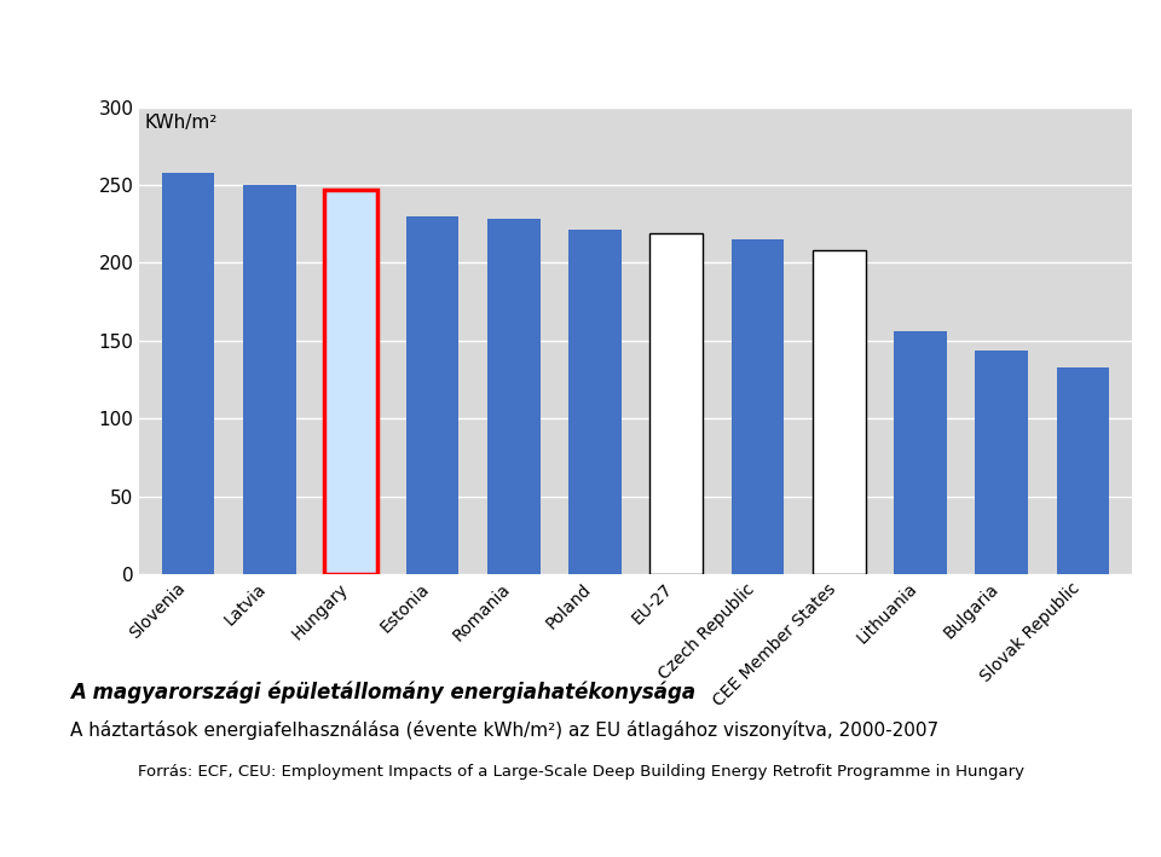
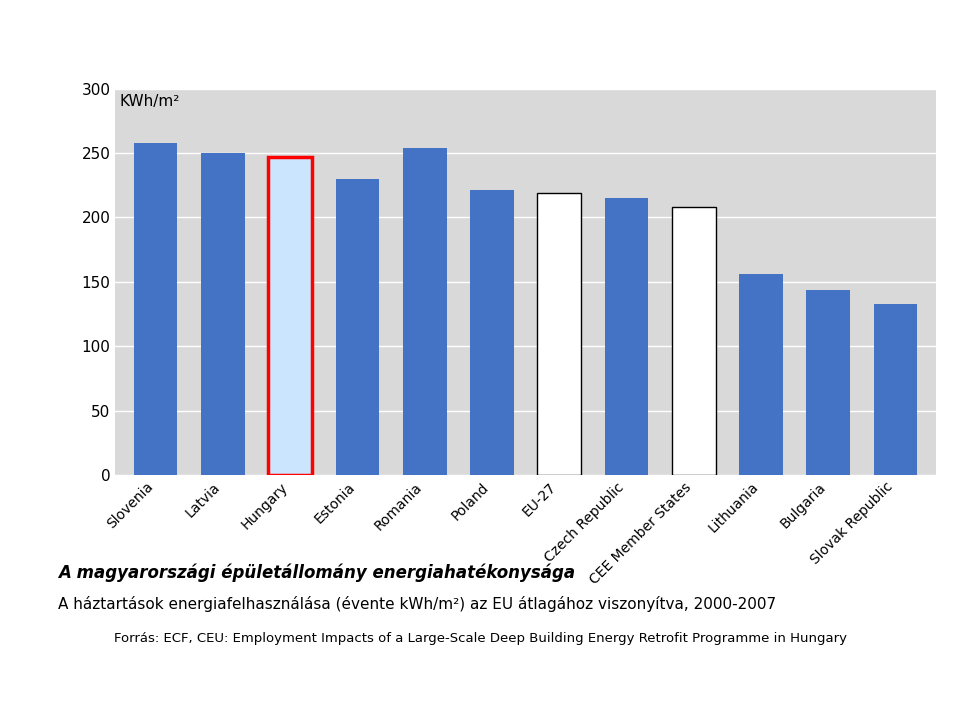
Romania: 228 -> 254
